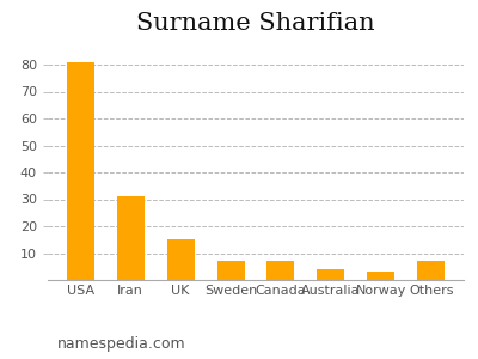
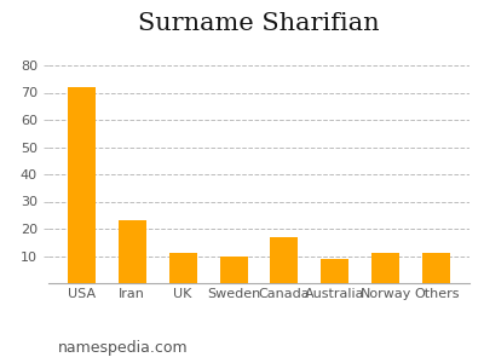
USA: 81 -> 72
Iran: 31 -> 23
UK: 15 -> 11
Sweden: 7 -> 10
Canada: 7 -> 17
Australia: 4 -> 9
Norway: 3 -> 11
Others: 7 -> 11
